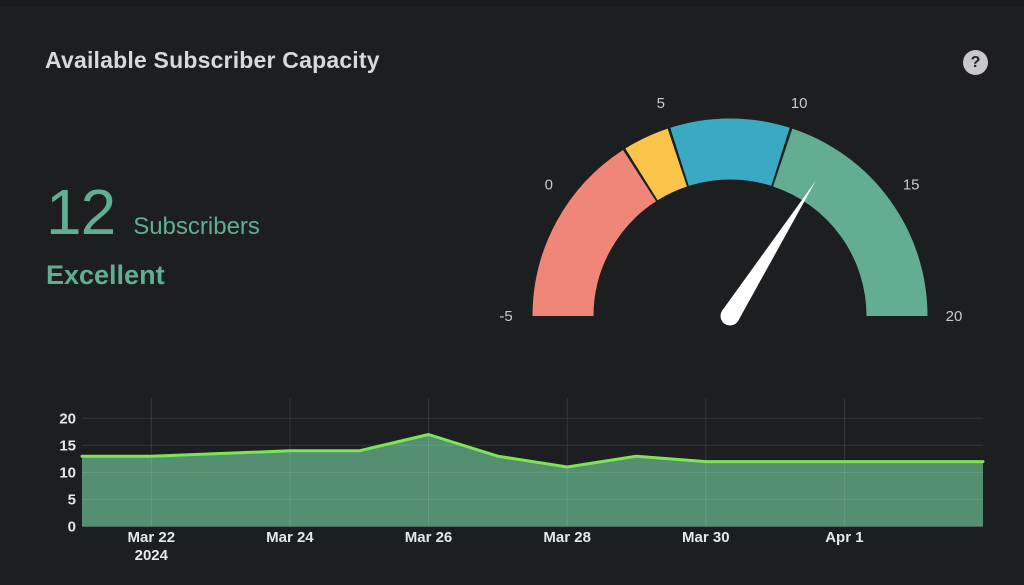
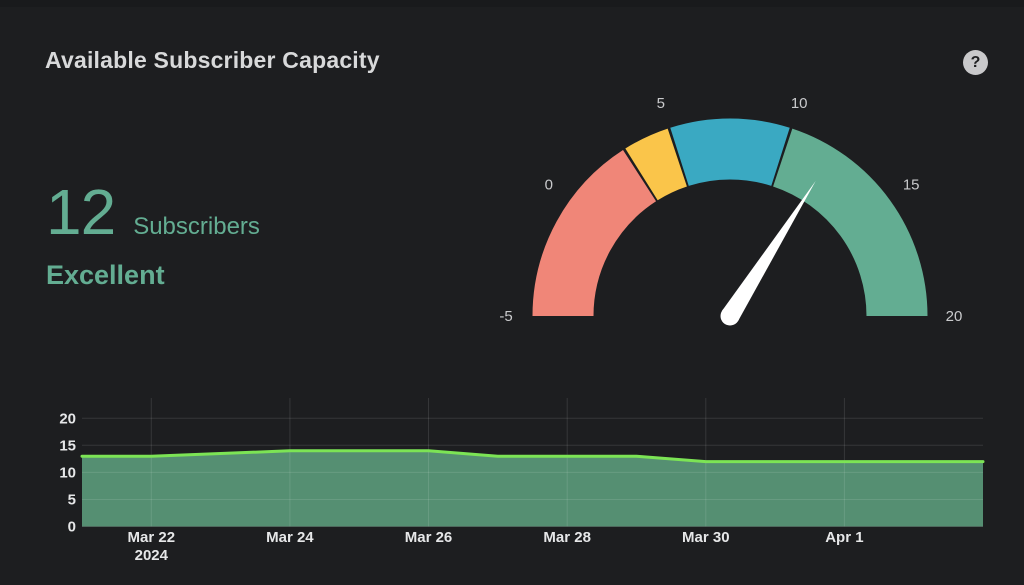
Mar 26: 17 -> 14
Mar 28: 11 -> 13
